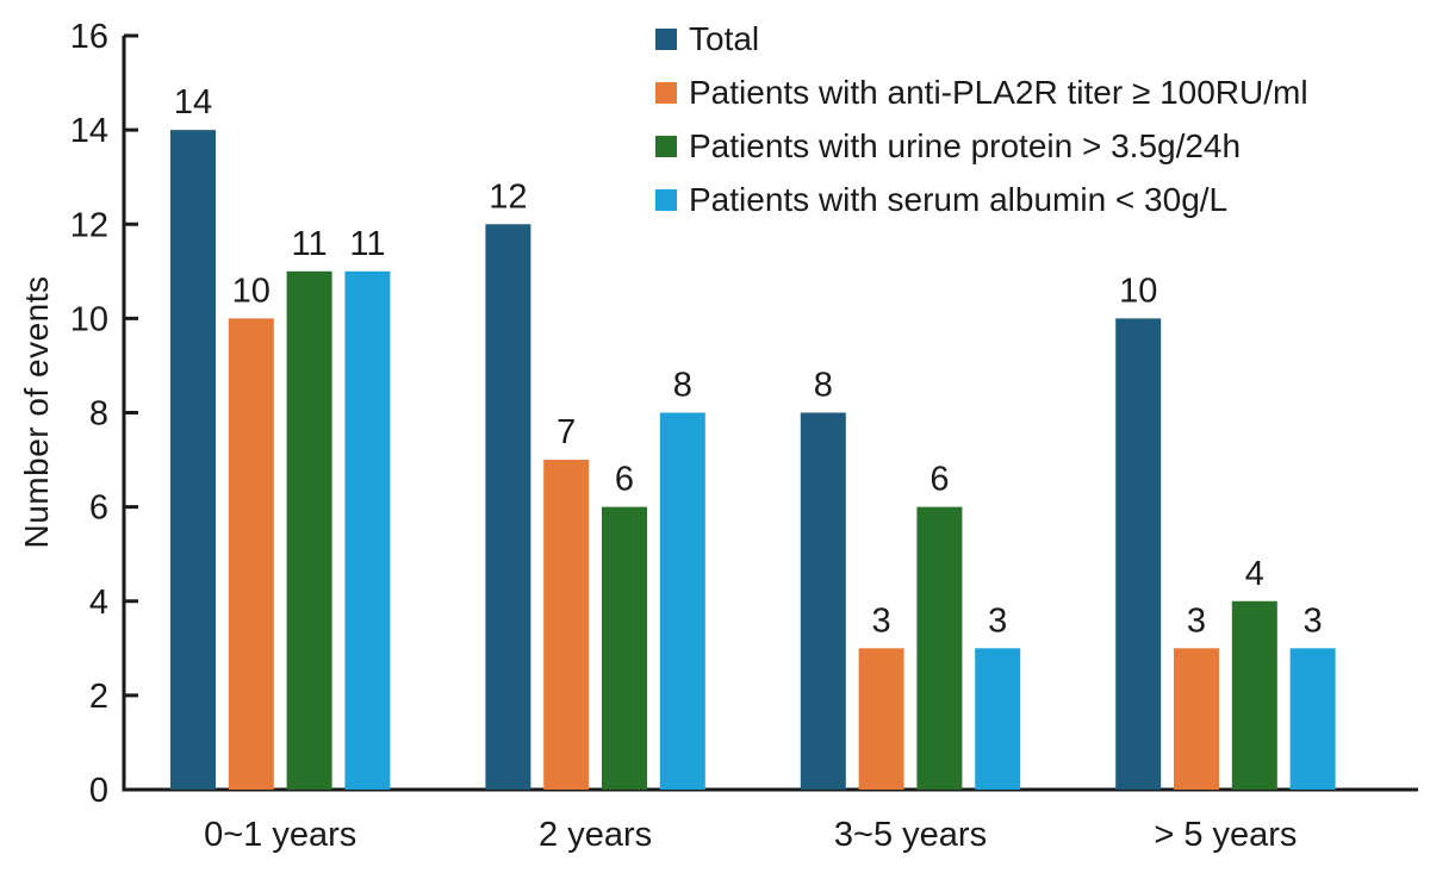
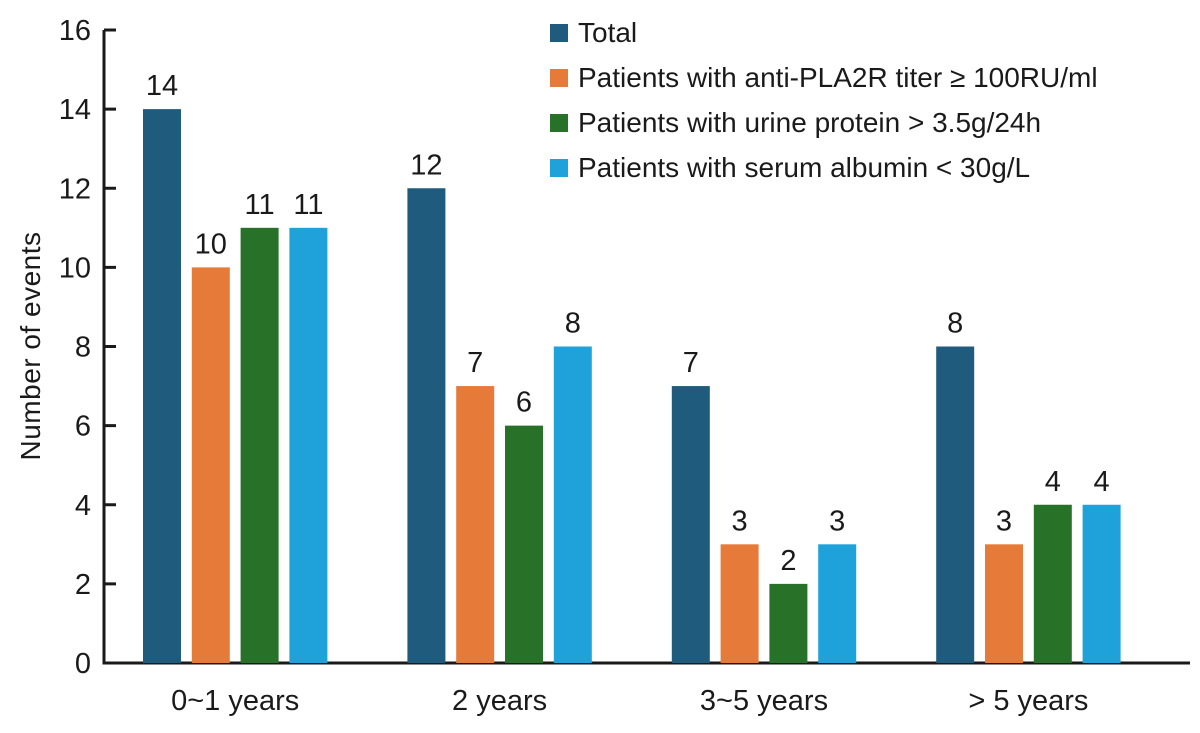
Total/3~5 years: 8 -> 7
Patients with urine protein > 3.5g/24h/3~5 years: 6 -> 2
Total/> 5 years: 10 -> 8
Patients with serum albumin < 30g/L/> 5 years: 3 -> 4
